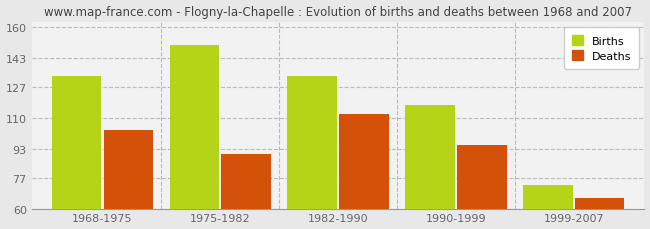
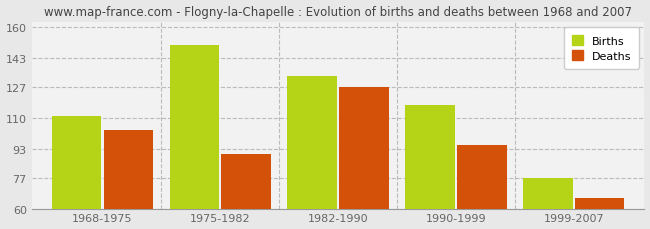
Births/1968-1975: 133 -> 111
Deaths/1982-1990: 112 -> 127
Births/1999-2007: 73 -> 77
